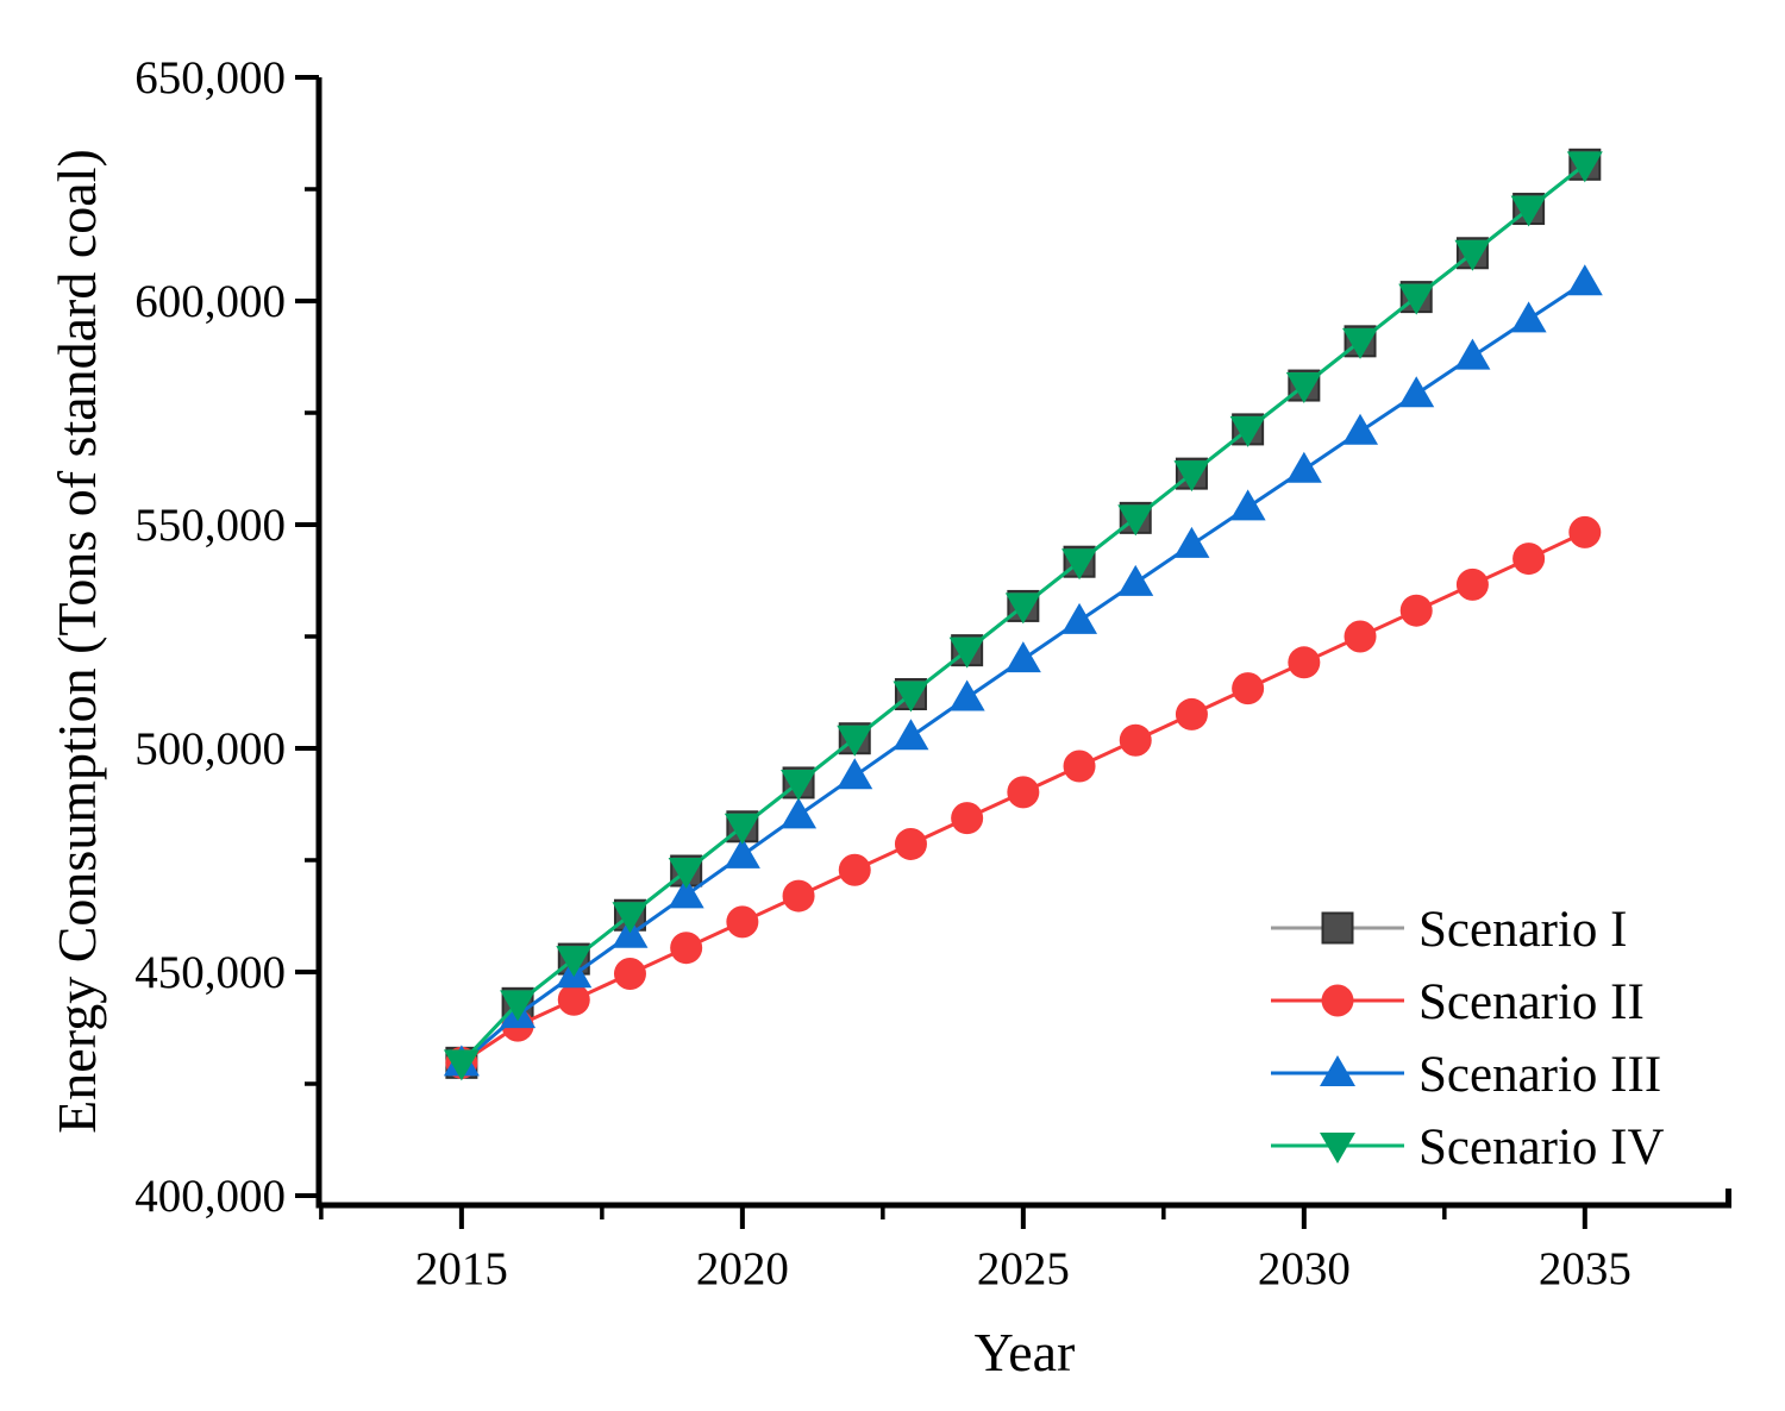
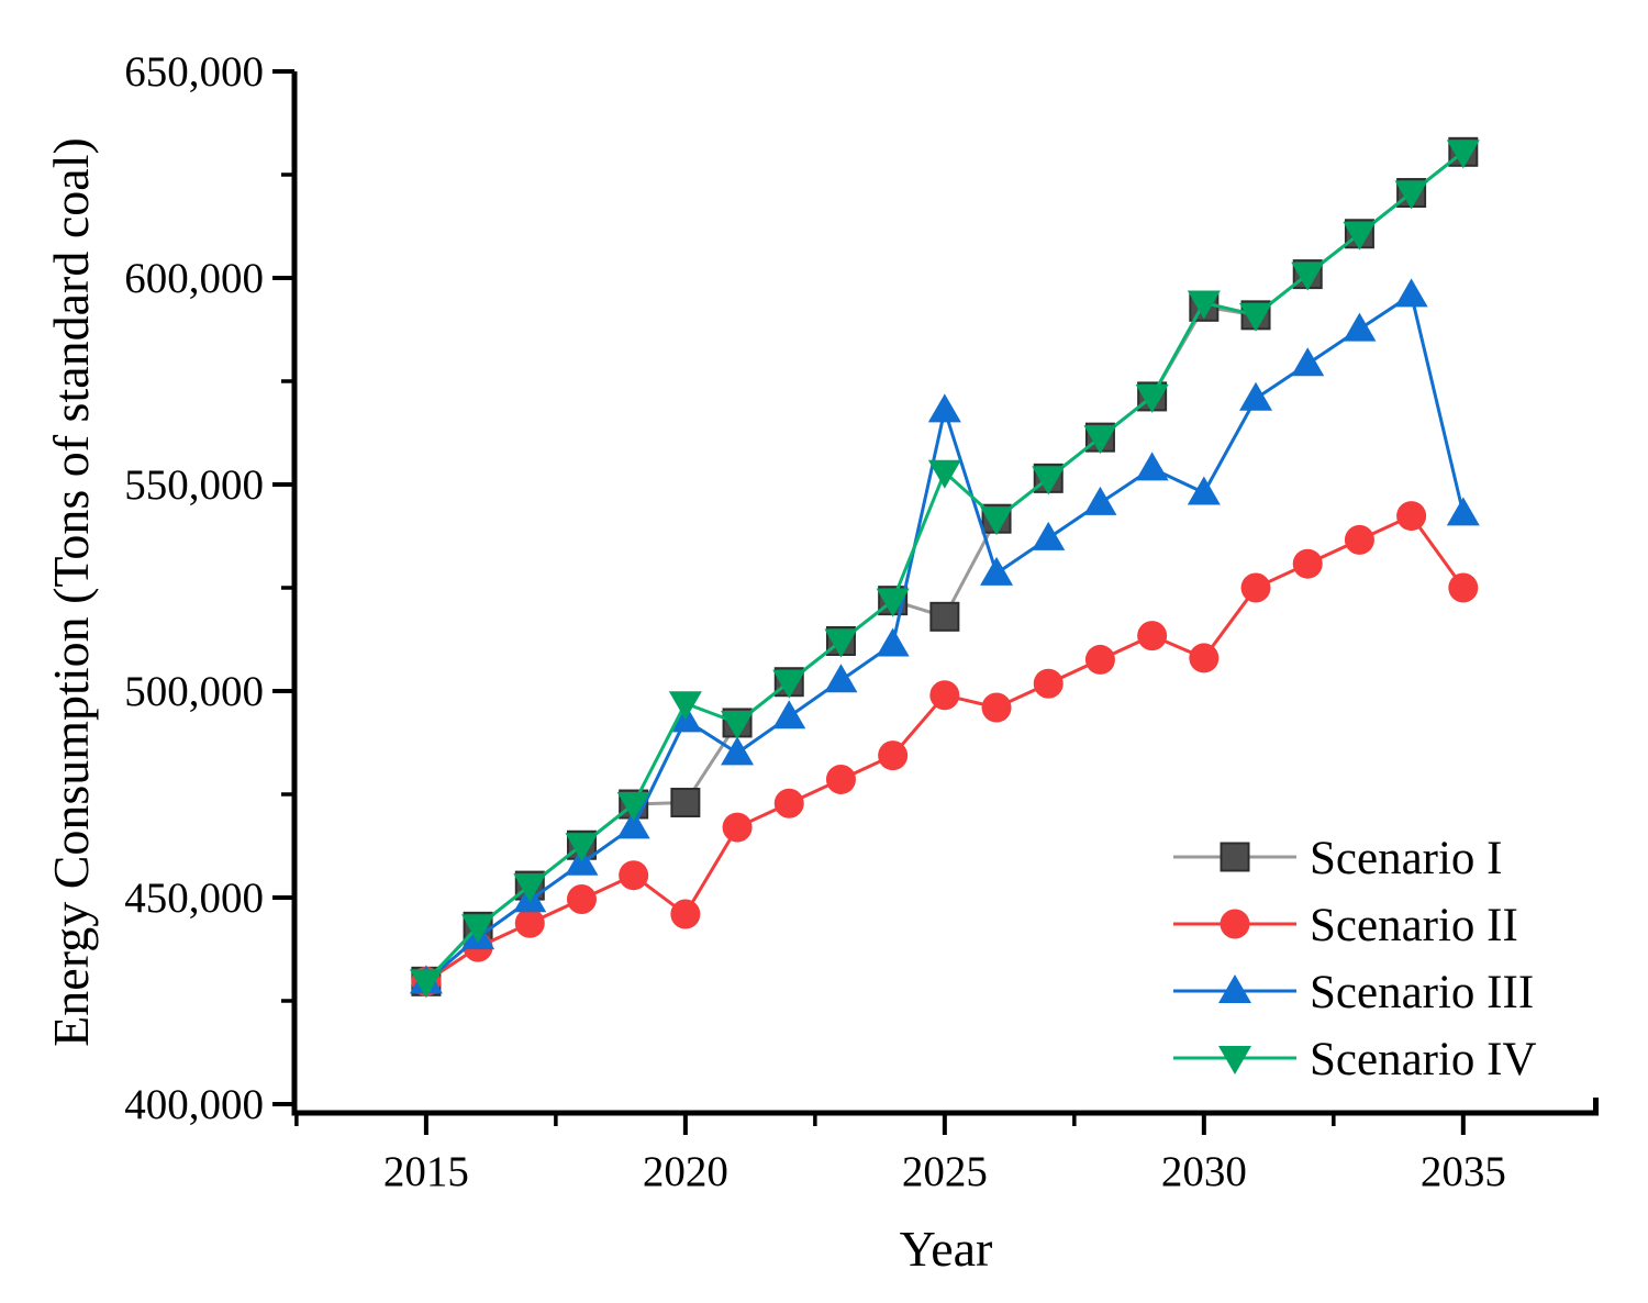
Scenario I/2020: 482000 -> 473000
Scenario II/2020: 461000 -> 446000
Scenario III/2020: 476000 -> 493000
Scenario IV/2020: 482000 -> 497000
Scenario I/2025: 532000 -> 518000
Scenario II/2025: 490000 -> 499000
Scenario III/2025: 520000 -> 568000
Scenario IV/2025: 532000 -> 553000
Scenario I/2030: 581000 -> 593000
Scenario II/2030: 519000 -> 508000
Scenario III/2030: 562000 -> 548000
Scenario IV/2030: 581000 -> 594000
Scenario II/2035: 548000 -> 525000
Scenario III/2035: 604000 -> 543000
